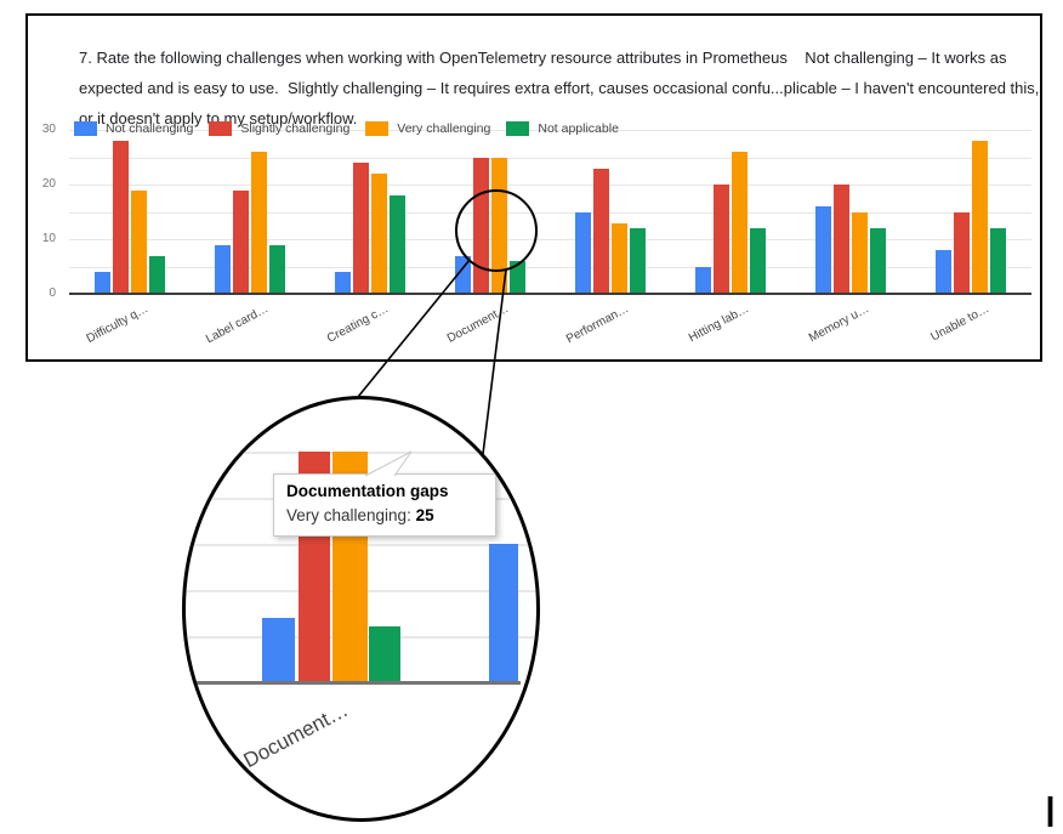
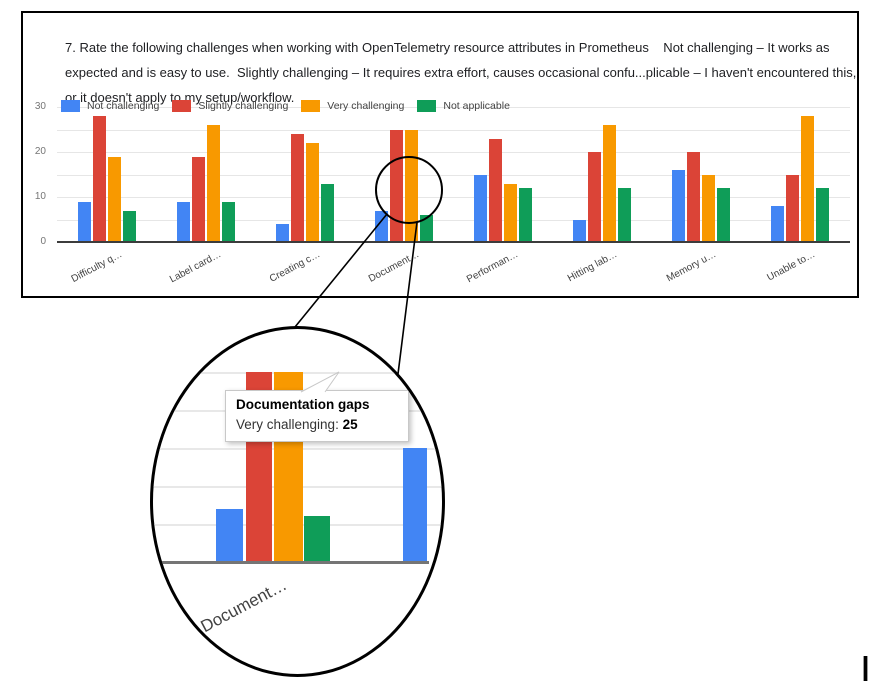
Not challenging/Difficulty q…: 4 -> 9
Not applicable/Creating c…: 18 -> 13
